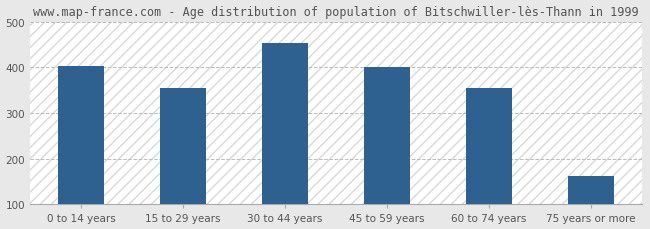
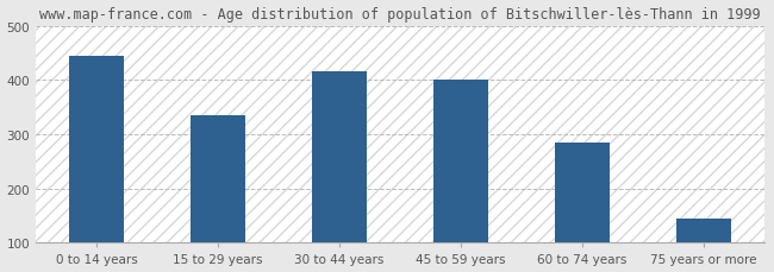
0 to 14 years: 403 -> 445
15 to 29 years: 355 -> 335
30 to 44 years: 452 -> 415
60 to 74 years: 355 -> 285
75 years or more: 163 -> 145
